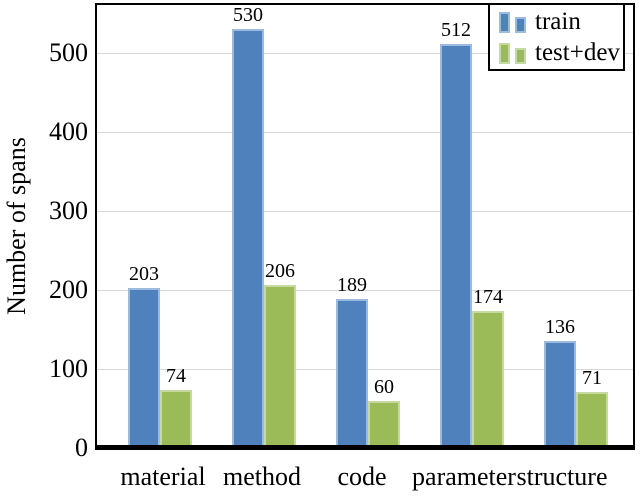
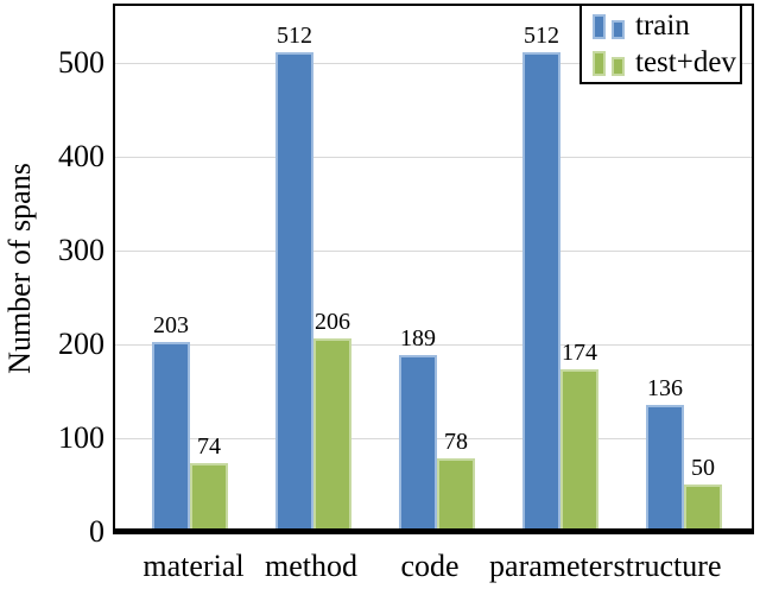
train/method: 530 -> 512
test+dev/code: 60 -> 78
test+dev/structure: 71 -> 50
